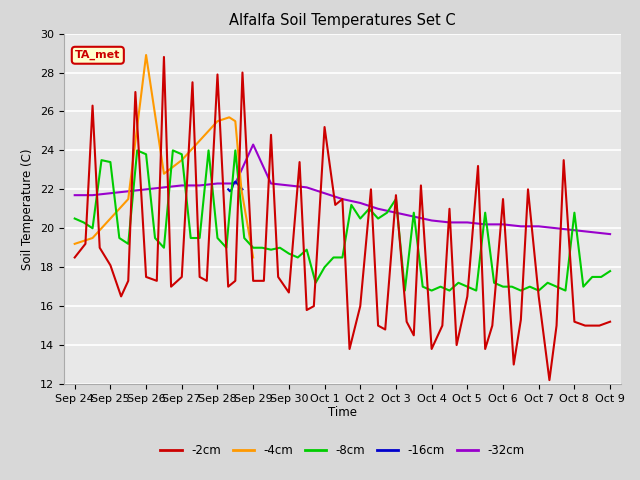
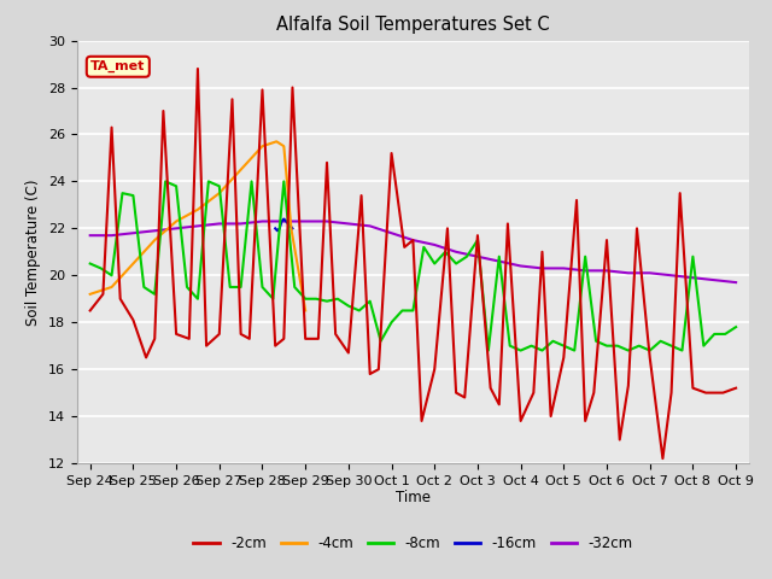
-4cm/Sep 26: 28.9 -> 22.3
-32cm/Sep 29: 24.3 -> 22.3
